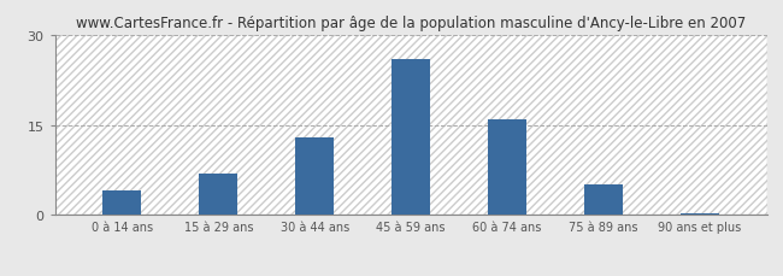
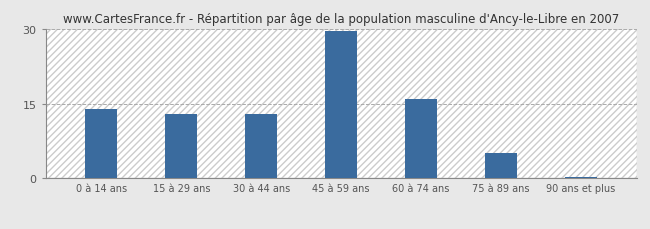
0 à 14 ans: 4.0 -> 14.0
15 à 29 ans: 7.0 -> 13.0
45 à 59 ans: 26.0 -> 29.5
